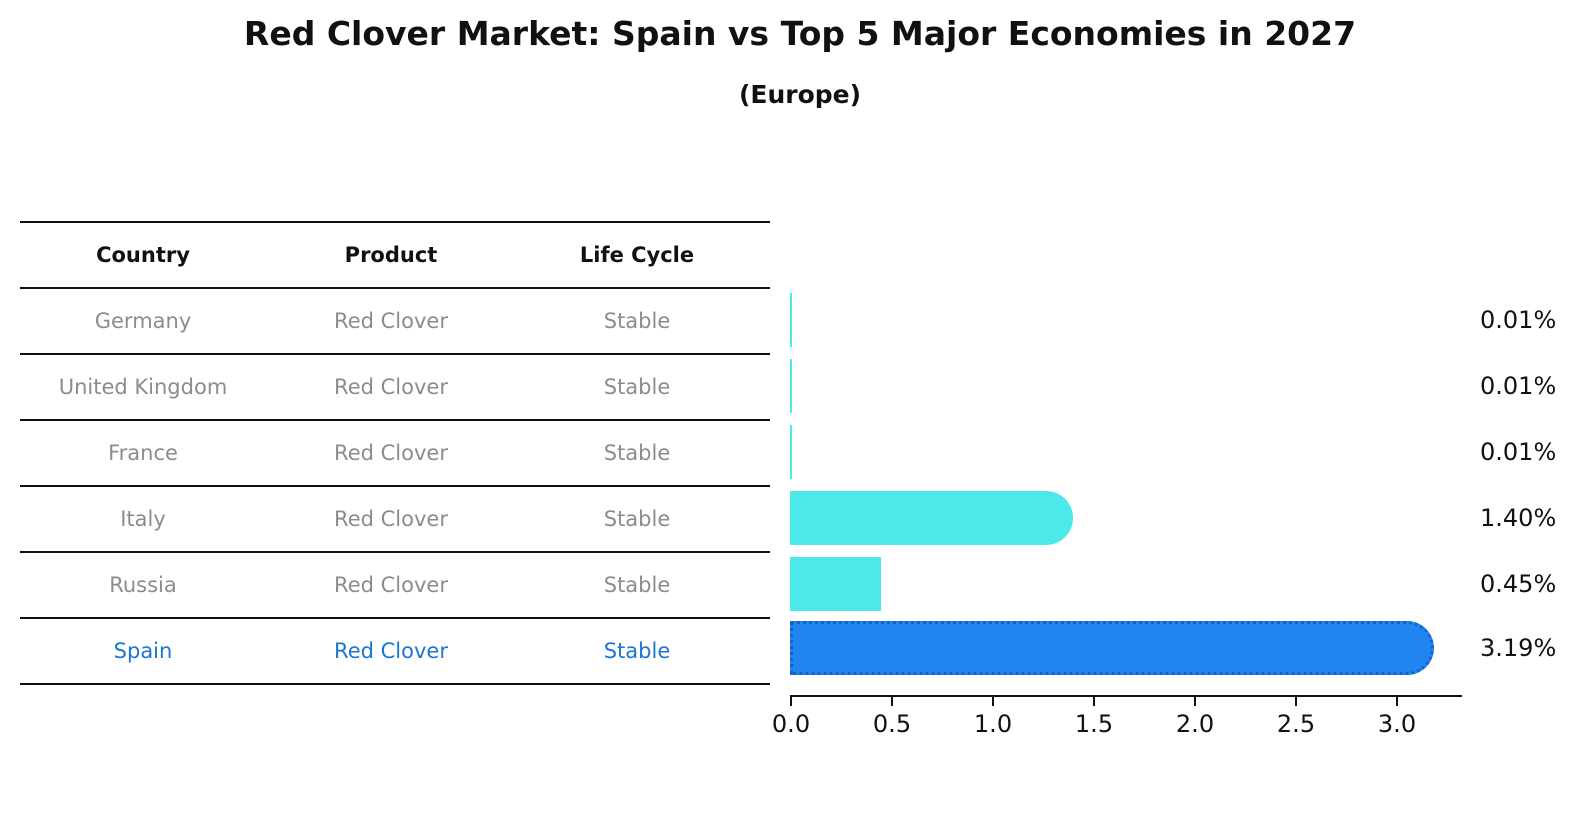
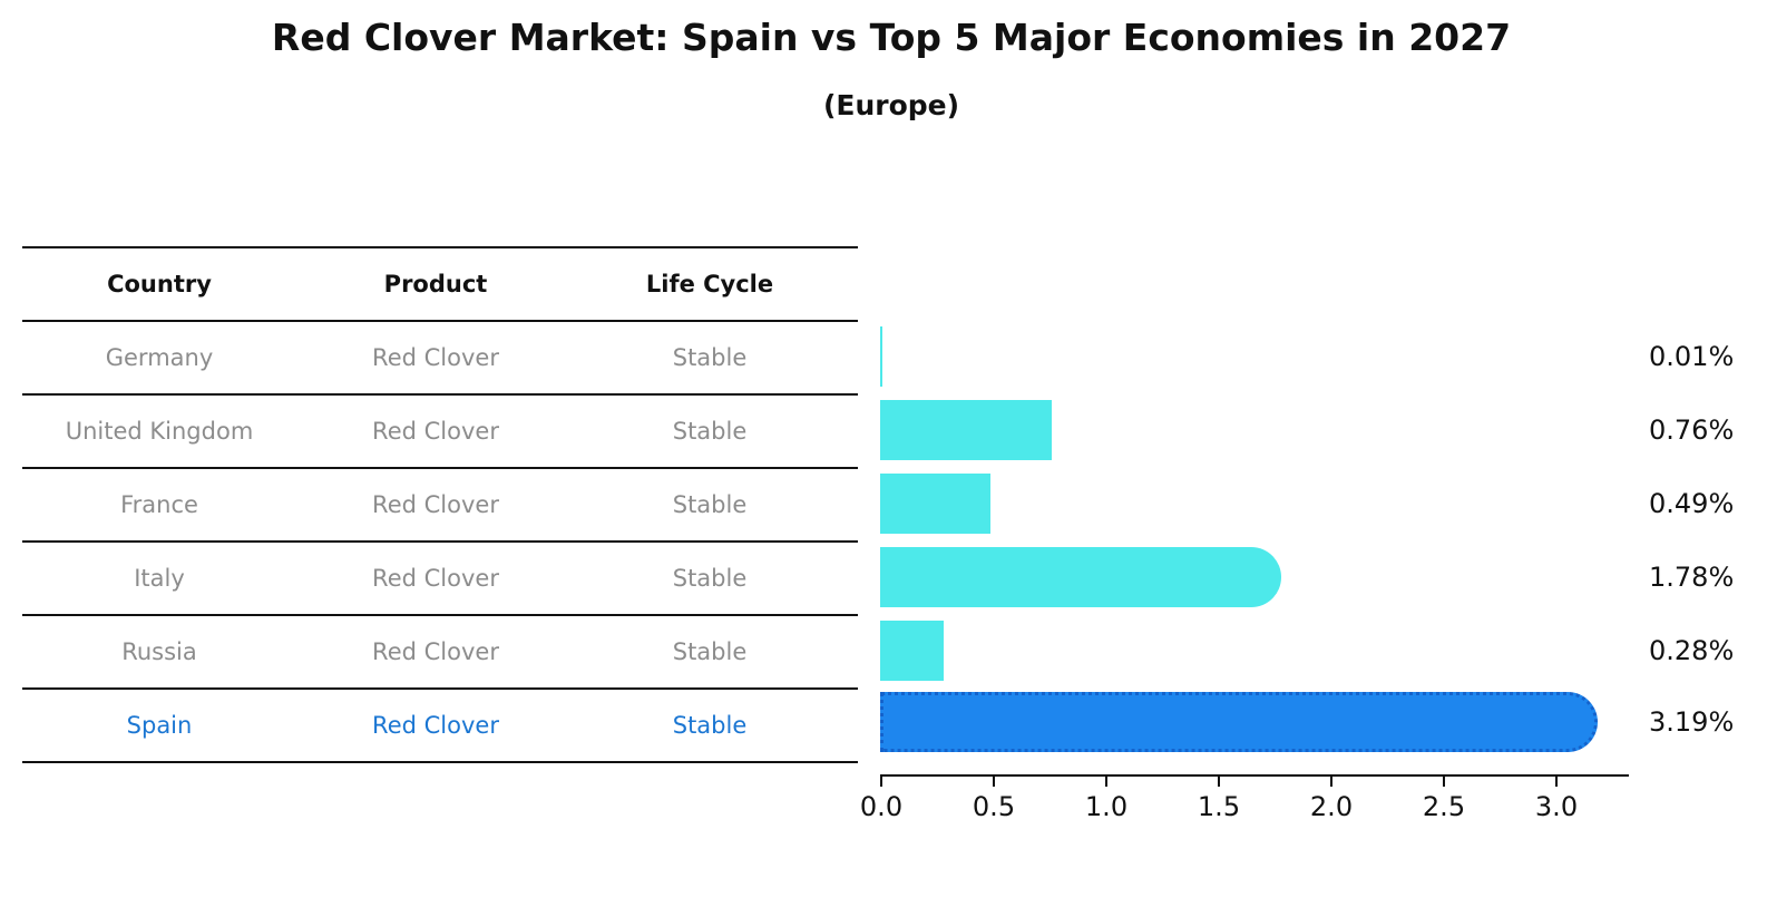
United Kingdom: 0.01% -> 0.76%
France: 0.01% -> 0.49%
Italy: 1.40% -> 1.78%
Russia: 0.45% -> 0.28%
